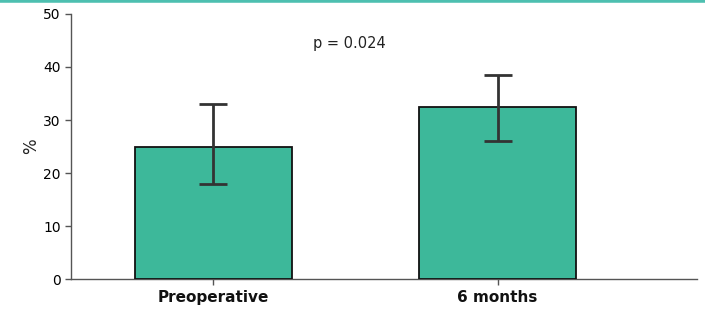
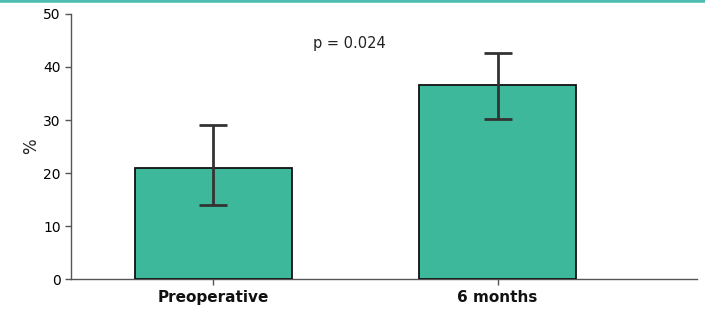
Preoperative: 25.0 -> 21.0
6 months: 32.5 -> 36.6
